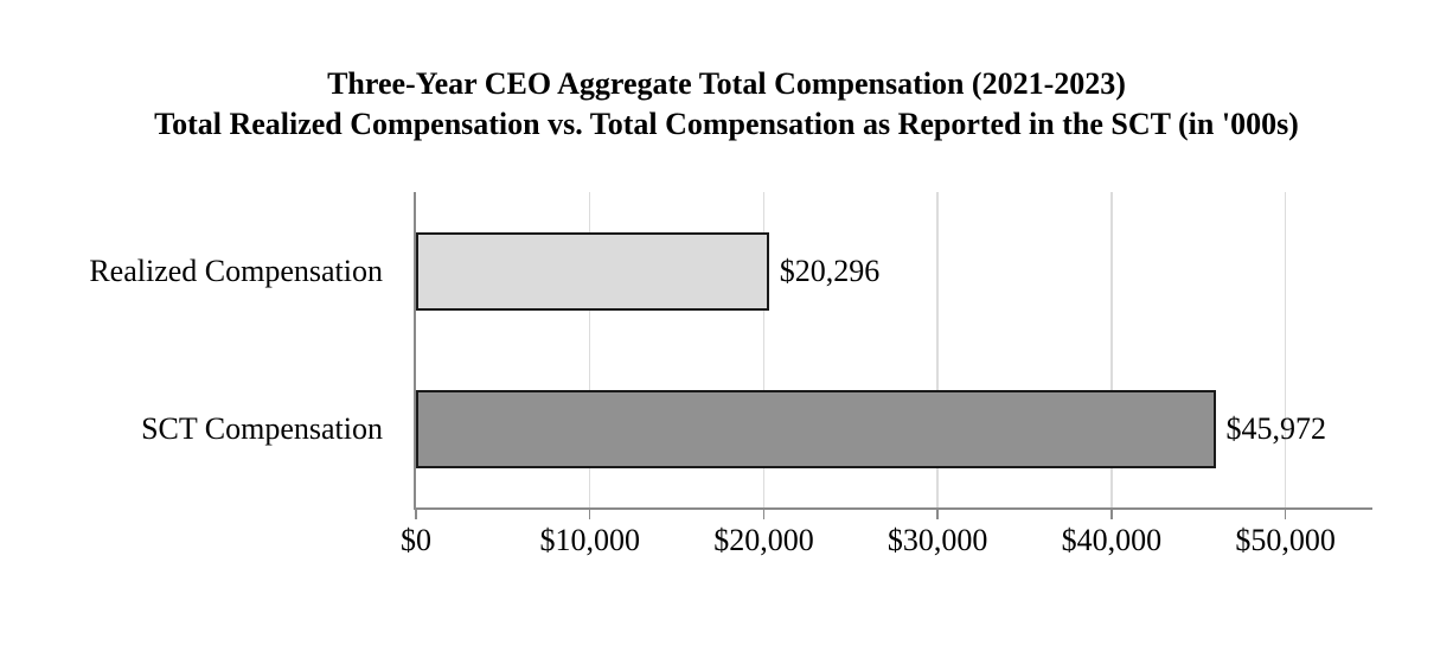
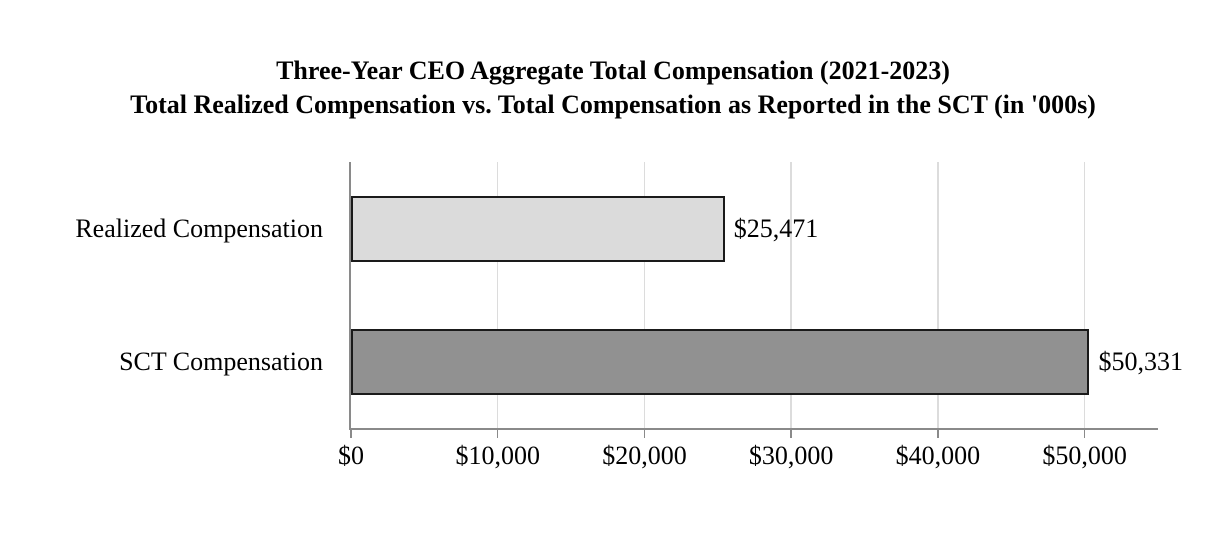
Realized Compensation: $20,296 -> $25,471
SCT Compensation: $45,972 -> $50,331
